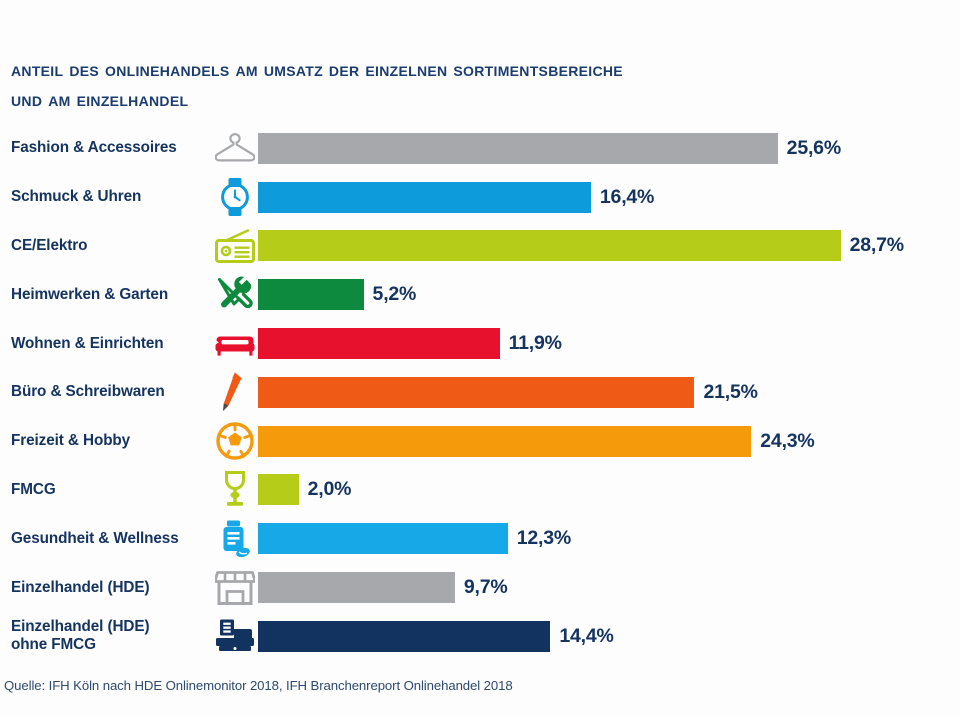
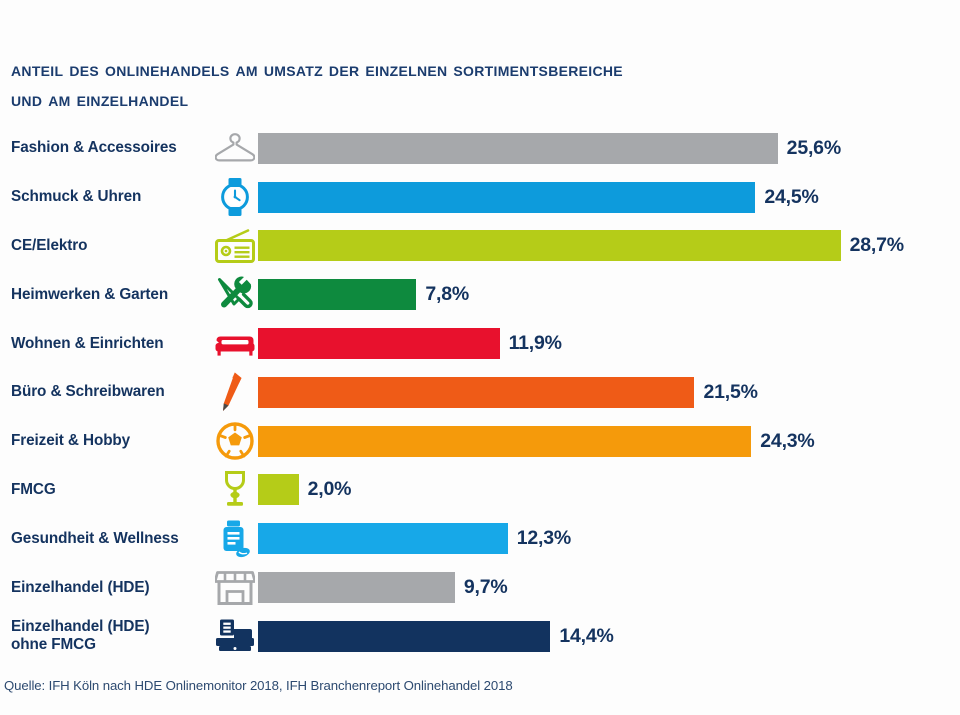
Schmuck & Uhren: 16,4% -> 24,5%
Heimwerken & Garten: 5,2% -> 7,8%
